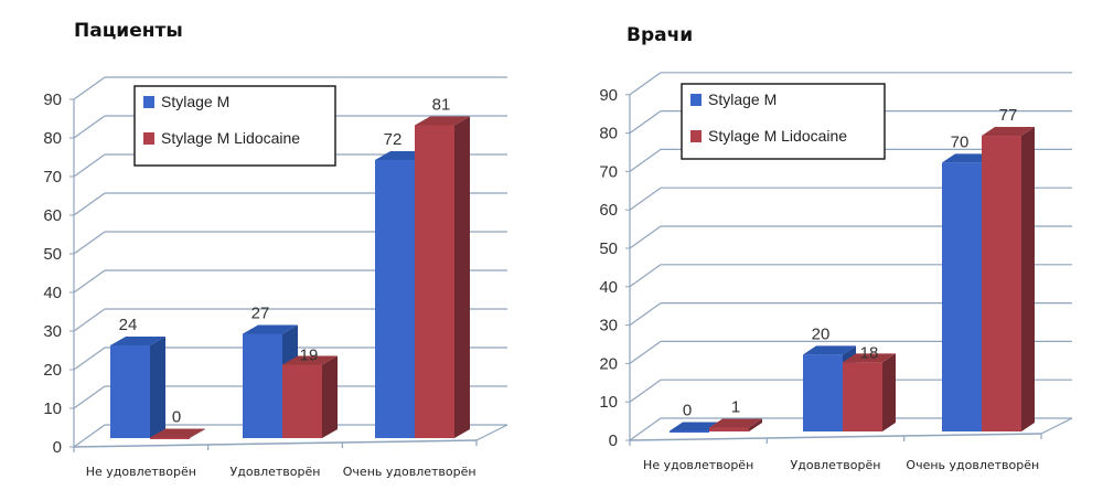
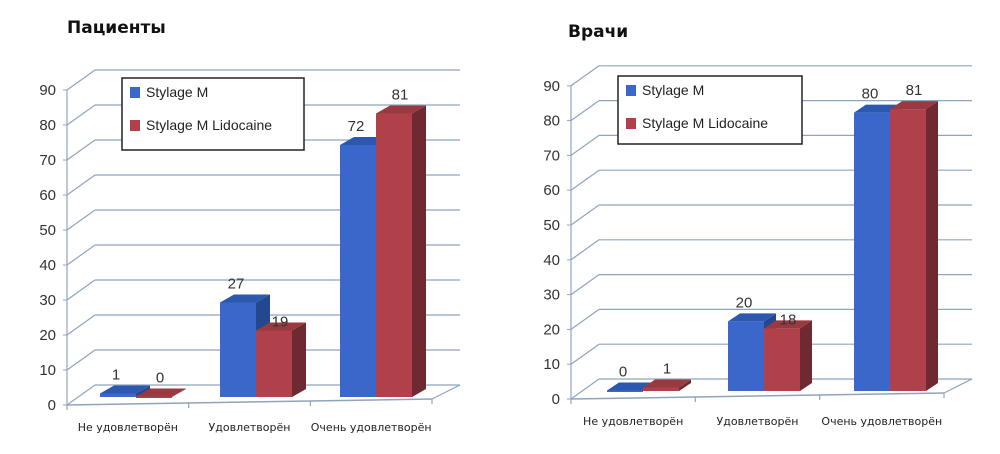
Пациенты/Stylage M/Не удовлетворён: 24 -> 1
Врачи/Stylage M/Очень удовлетворён: 70 -> 80
Врачи/Stylage M Lidocaine/Очень удовлетворён: 77 -> 81
